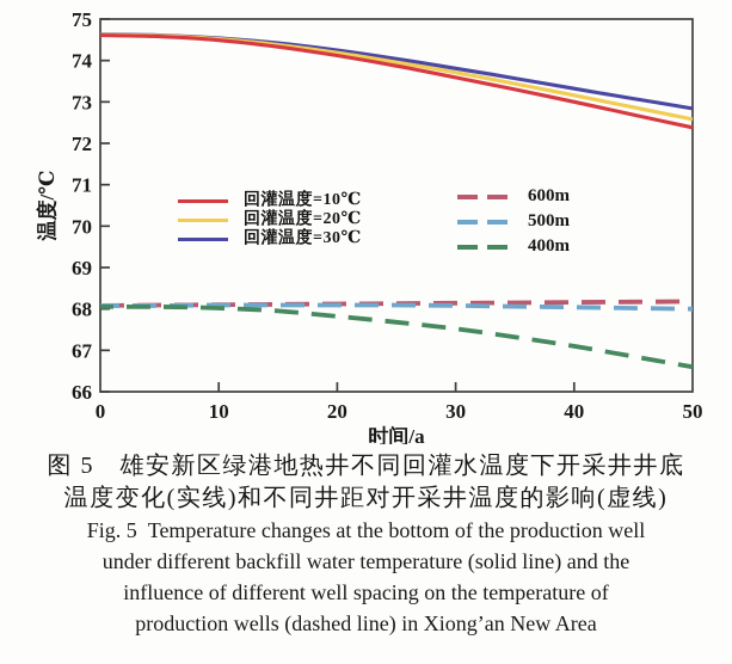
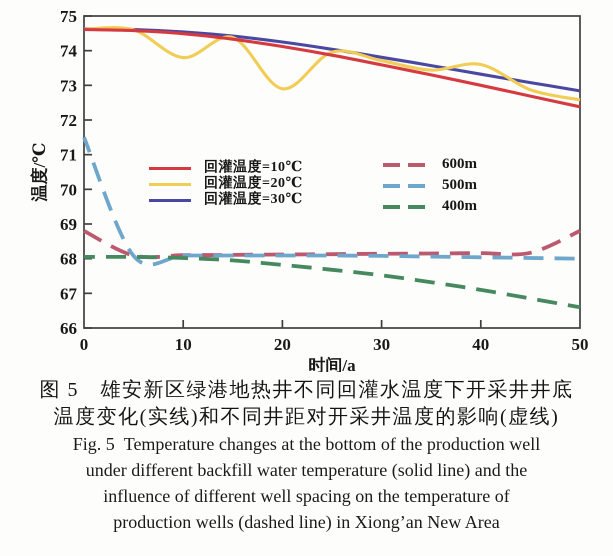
600m/0: 68.1 -> 68.8
500m/0: 68.1 -> 71.5
回灌温度=20℃/10: 74.5 -> 73.8
回灌温度=20℃/20: 74.2 -> 72.9
回灌温度=20℃/40: 73.2 -> 73.6
600m/50: 68.2 -> 68.8
